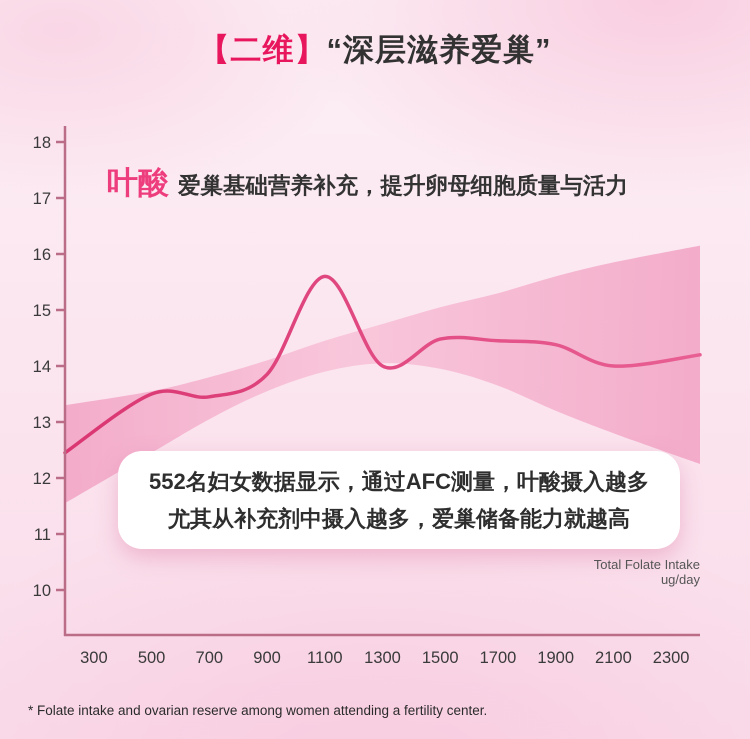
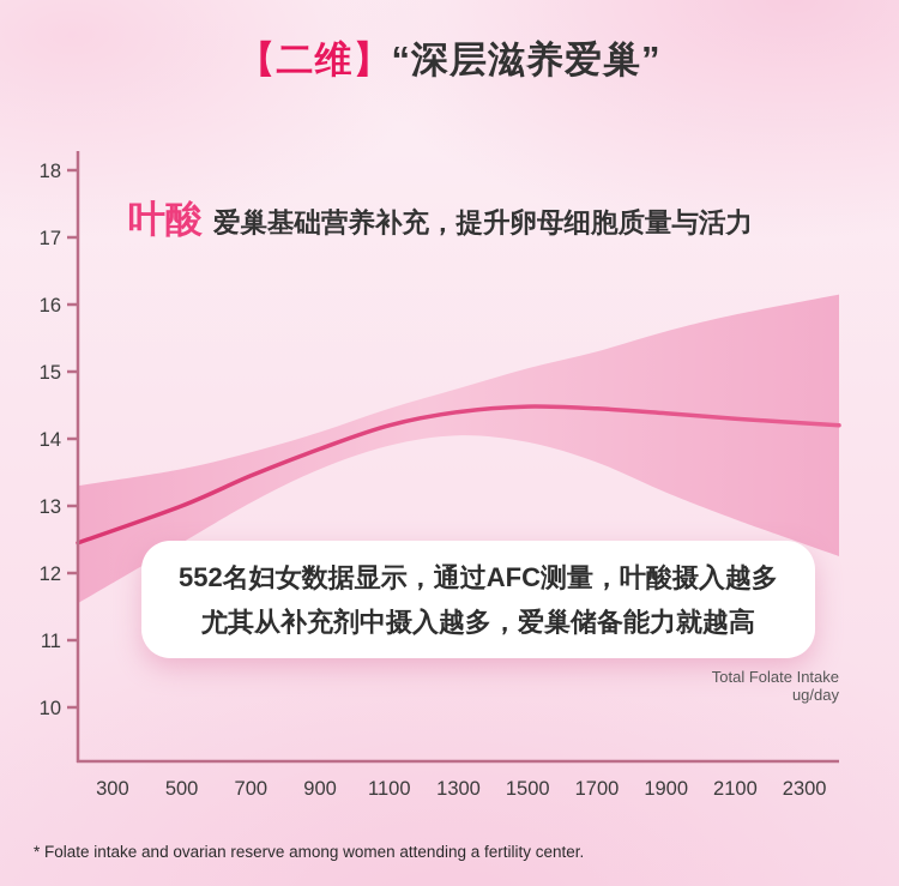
500: 13.5 -> 13.0
1100: 15.6 -> 14.2
1300: 14.0 -> 14.4
2100: 14.0 -> 14.3
